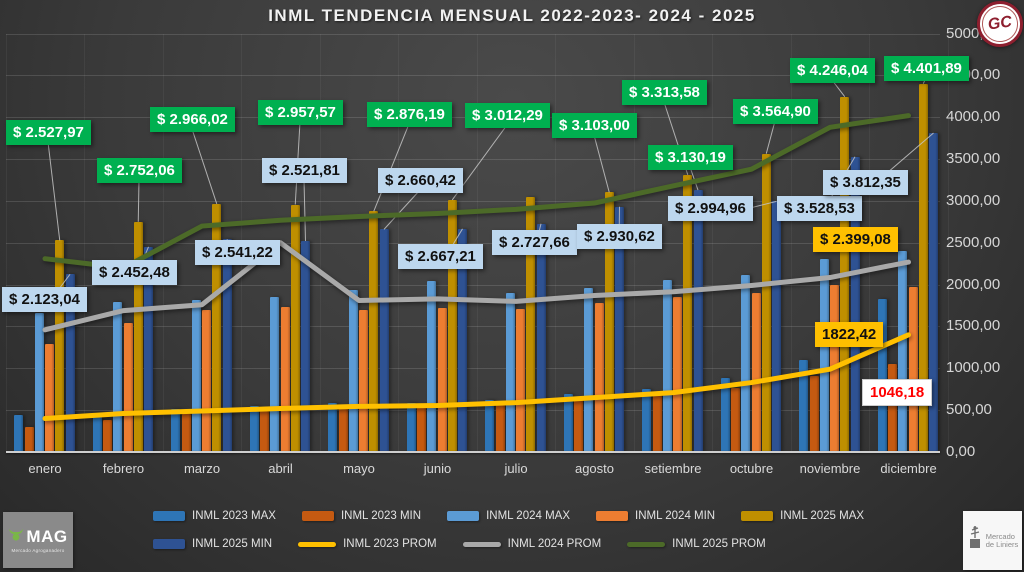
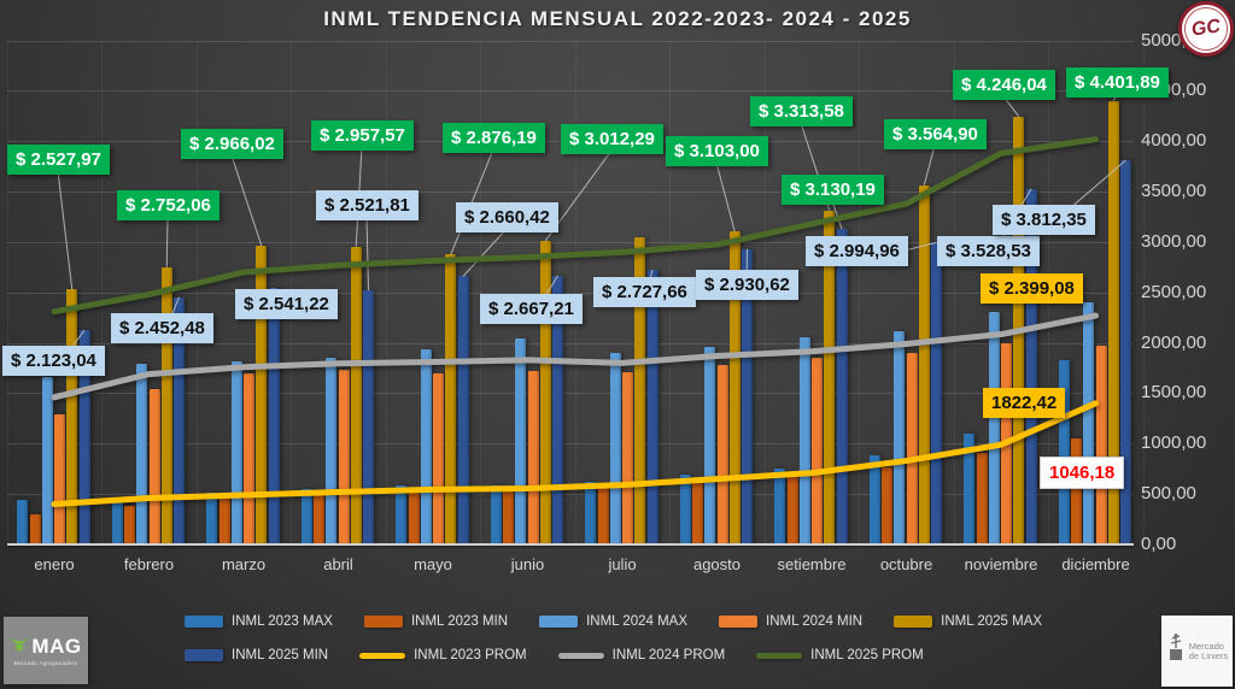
INML 2025 PROM/febrero: 2200 -> 2500
INML 2024 PROM/abril: 2500 -> 1800
